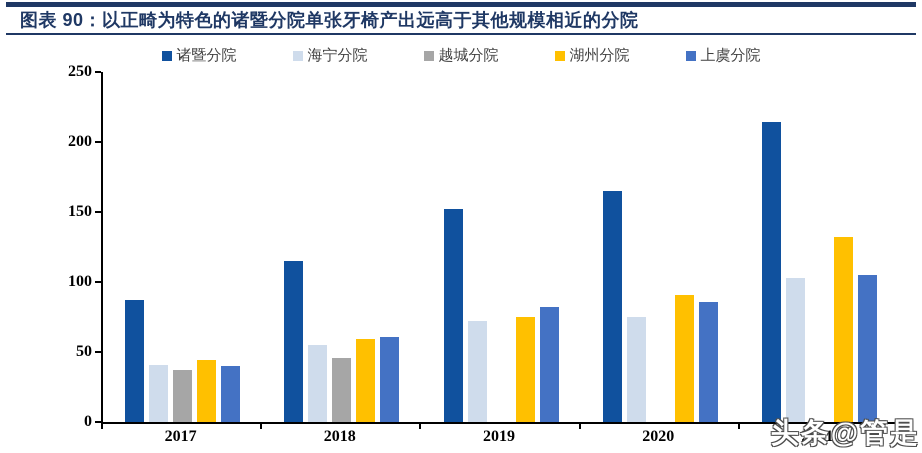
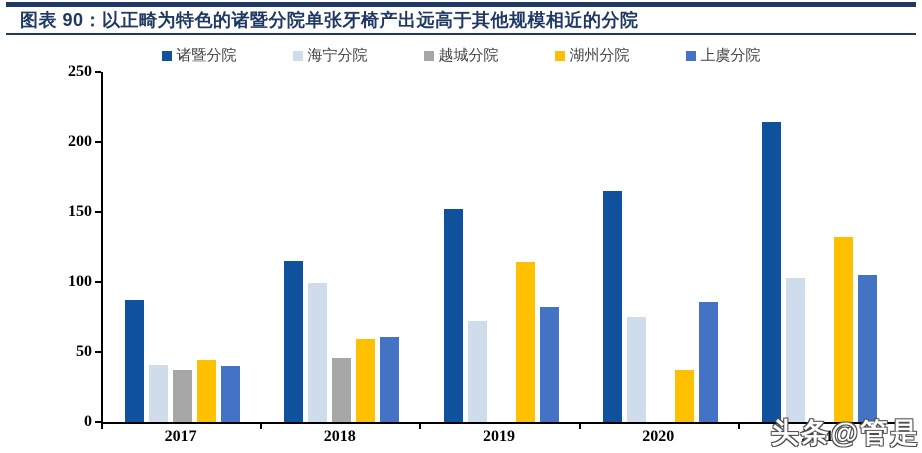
海宁分院/2018: 55 -> 99
湖州分院/2019: 75 -> 114
湖州分院/2020: 91 -> 37
